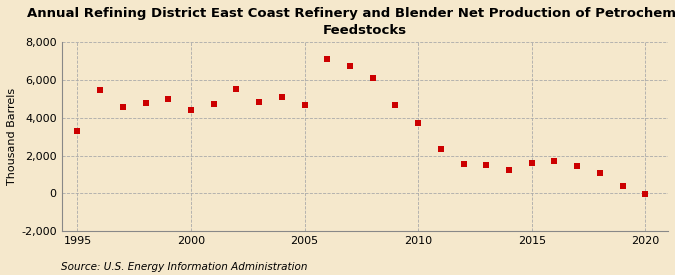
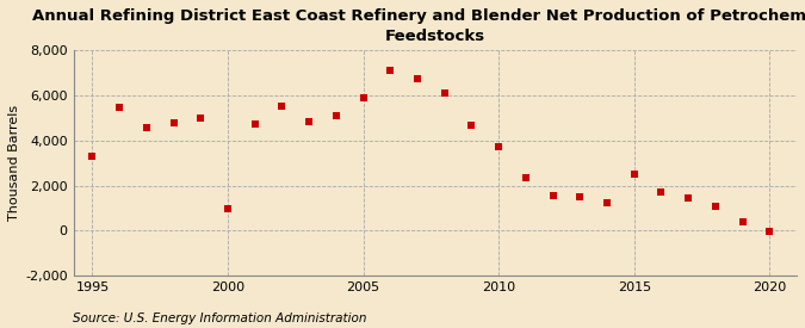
2000: 4,400 -> 1,000
2005: 4,700 -> 5,900
2015: 1,600 -> 2,500
